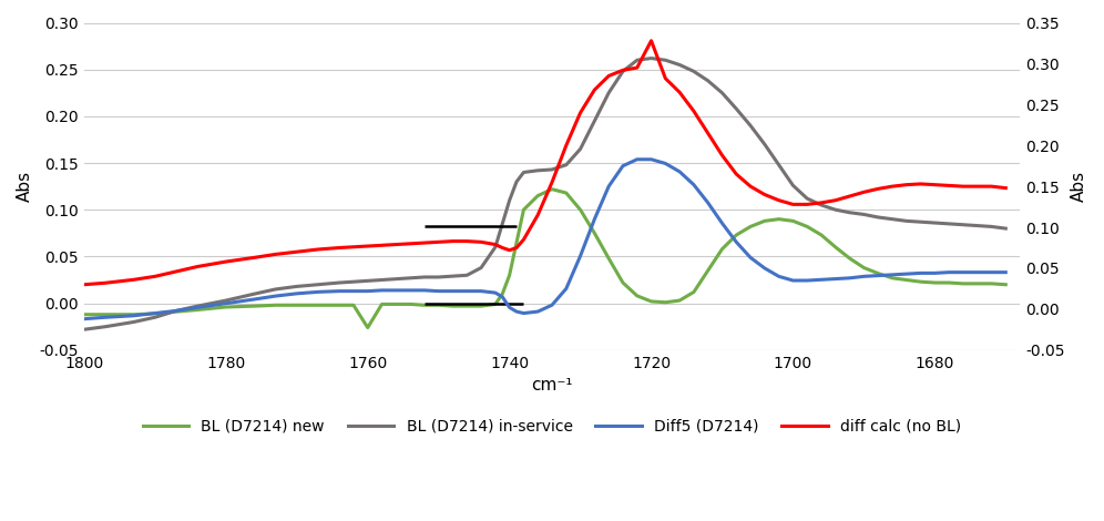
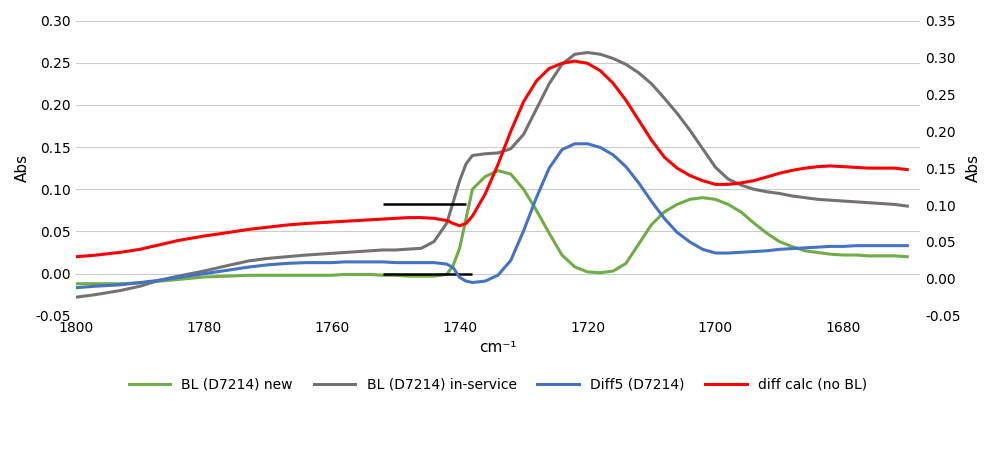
BL (D7214) new/1760: -0.026 -> -0.002
diff calc (no BL)/1720: 0.328 -> 0.292
